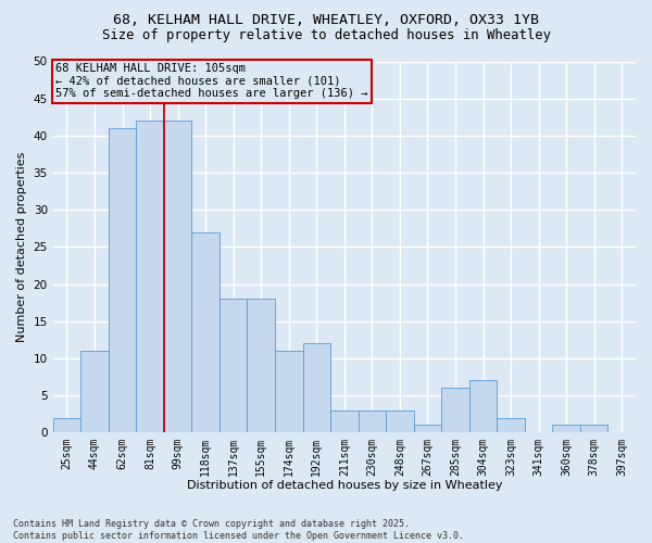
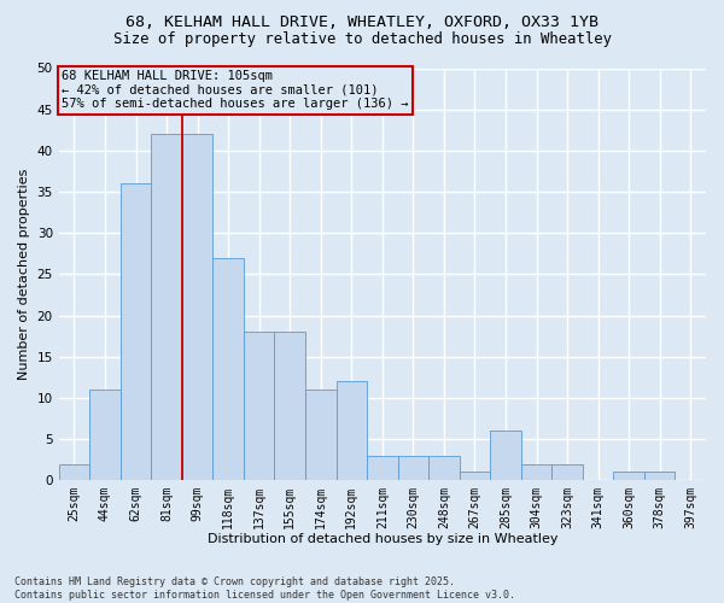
62sqm: 41 -> 36
304sqm: 7 -> 2
